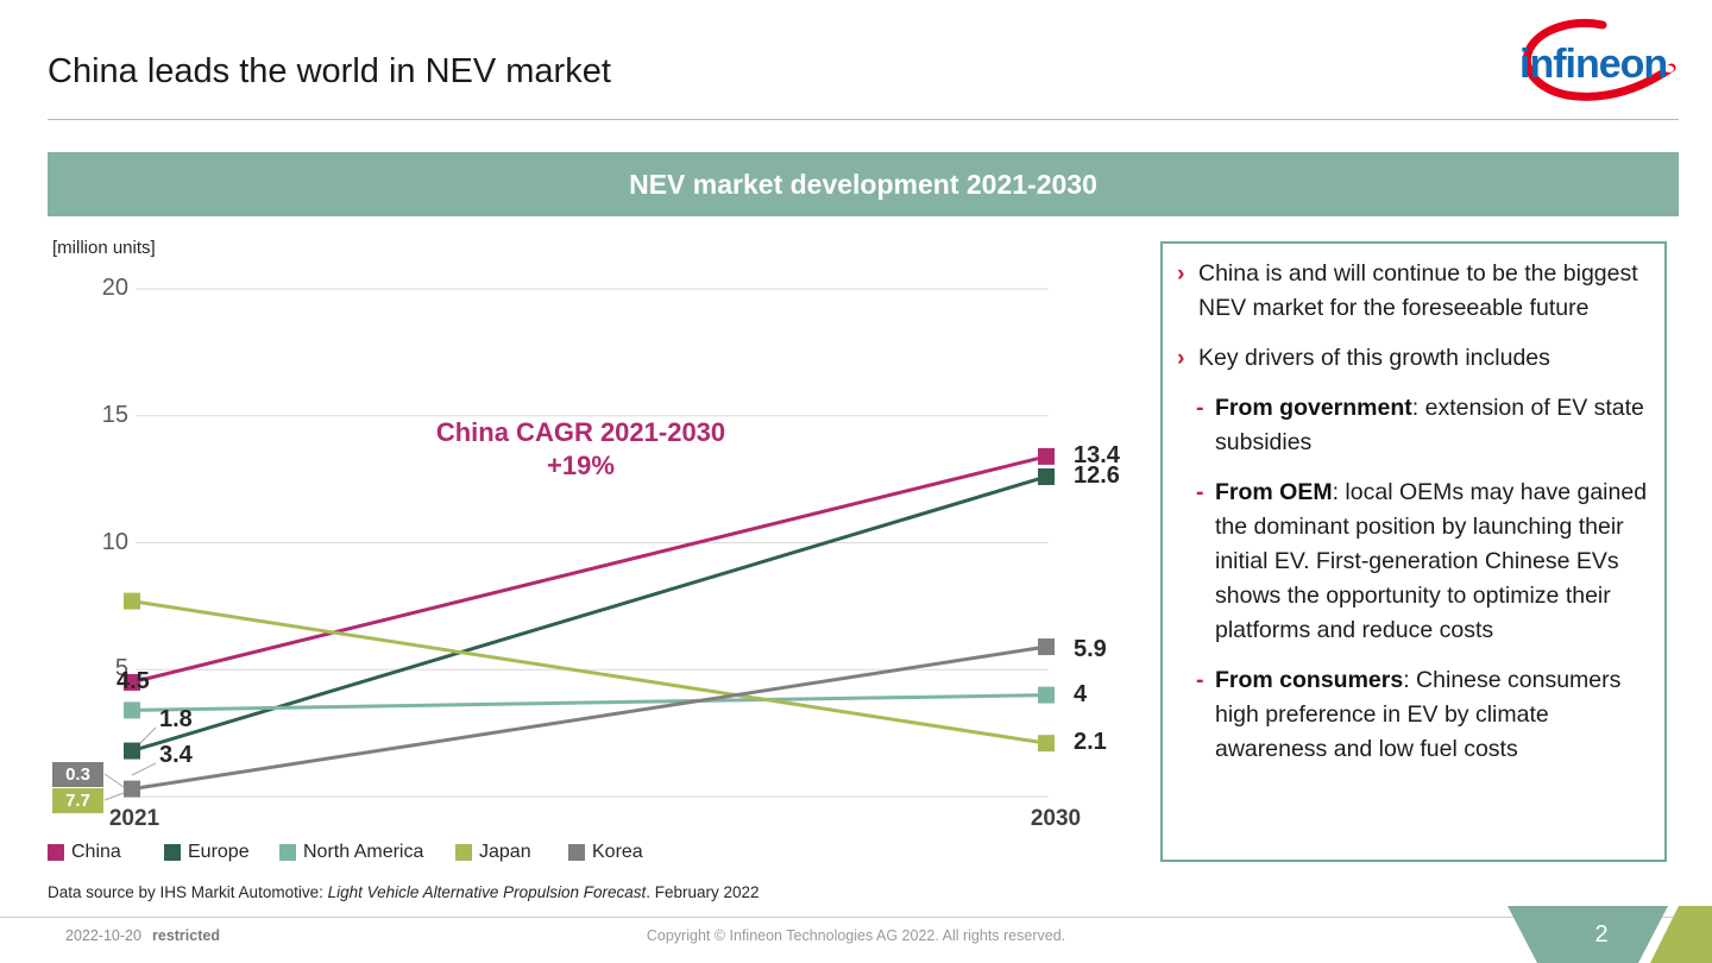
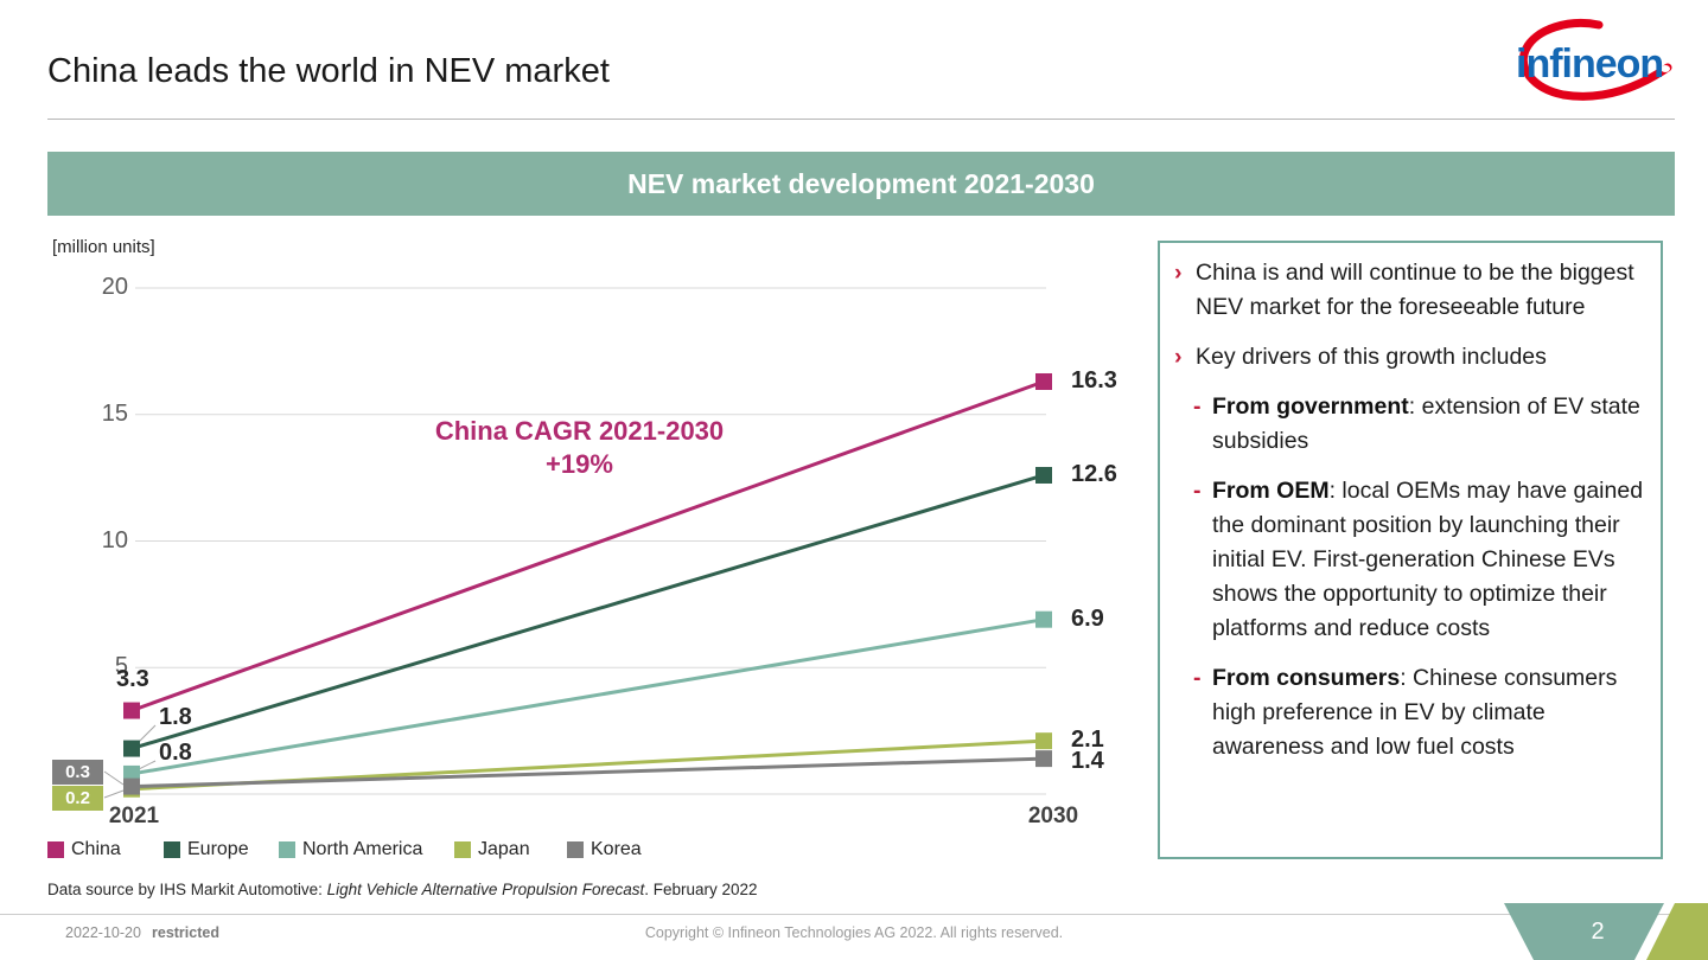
China/2021: 4.5 -> 3.3
North America/2021: 3.4 -> 0.8
Japan/2021: 7.7 -> 0.2
China/2030: 13.4 -> 16.3
North America/2030: 4 -> 6.9
Korea/2030: 5.9 -> 1.4
